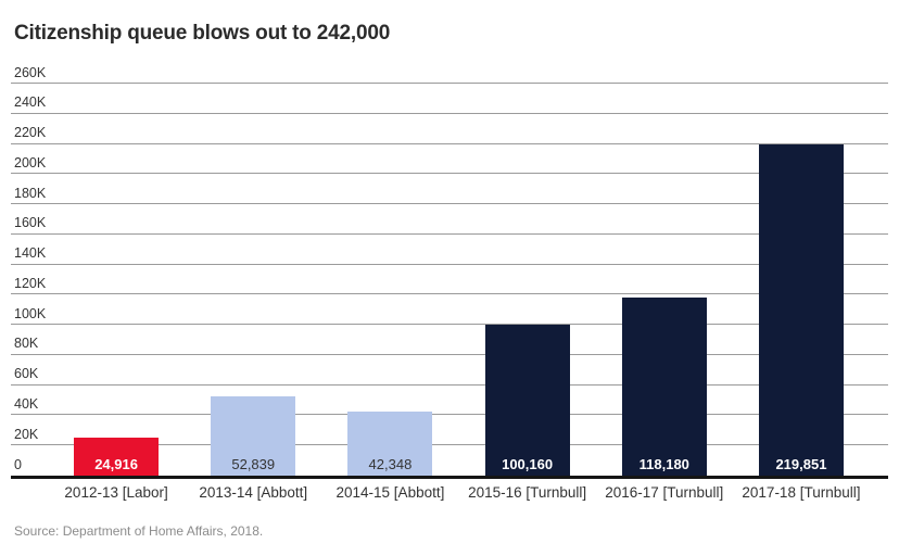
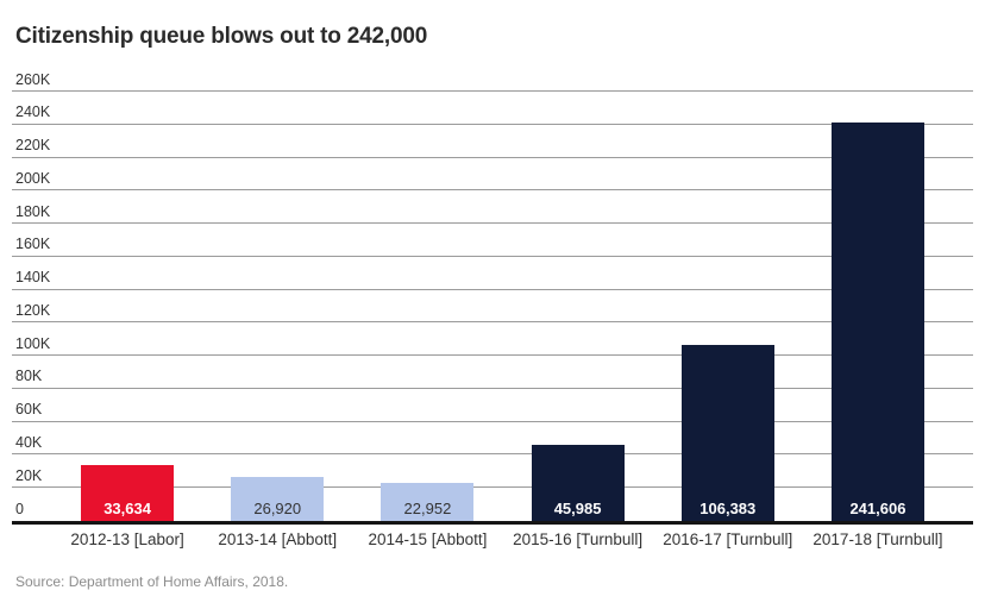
2012-13 [Labor]: 24,916 -> 33,634
2013-14 [Abbott]: 52,839 -> 26,920
2014-15 [Abbott]: 42,348 -> 22,952
2015-16 [Turnbull]: 100,160 -> 45,985
2016-17 [Turnbull]: 118,180 -> 106,383
2017-18 [Turnbull]: 219,851 -> 241,606
